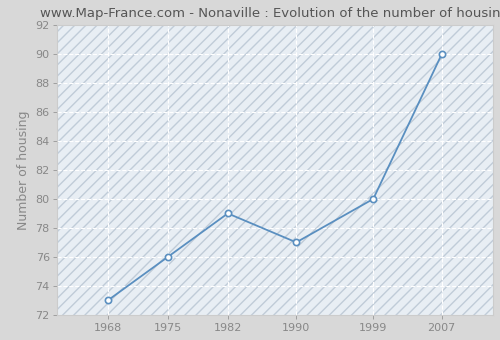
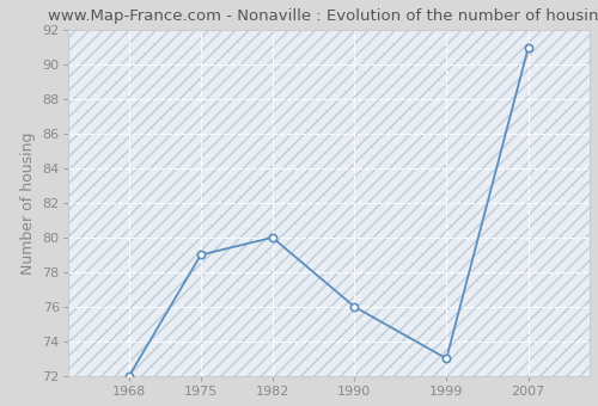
1968: 73 -> 72
1975: 76 -> 79
1982: 79 -> 80
1990: 77 -> 76
1999: 80 -> 73
2007: 90 -> 91
